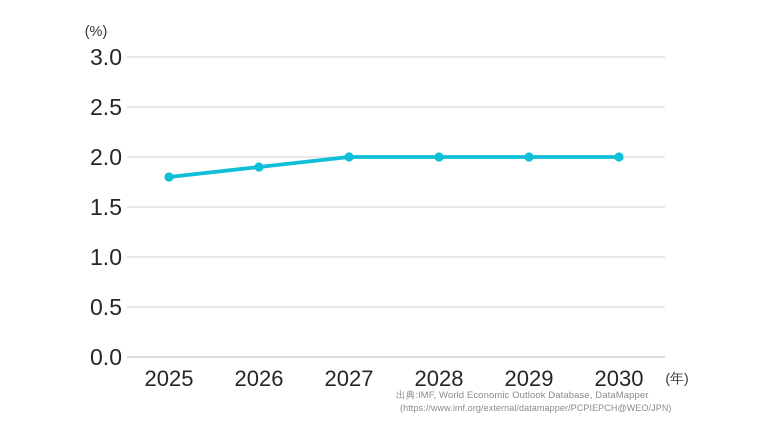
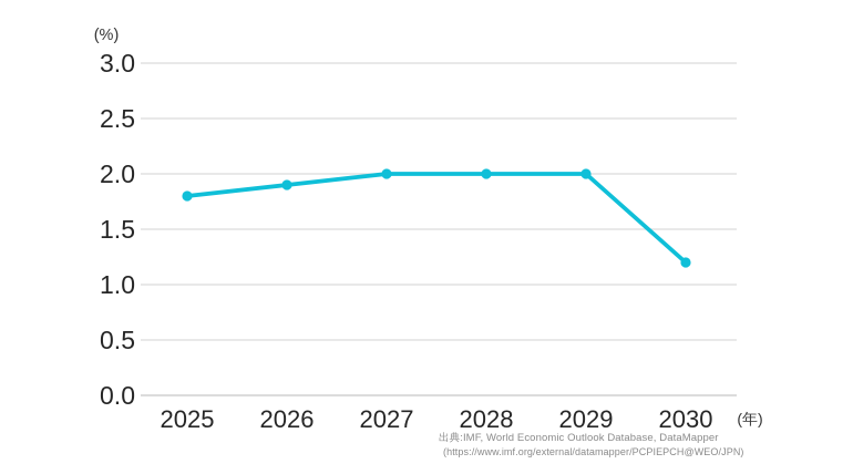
2030: 2.0 -> 1.2
